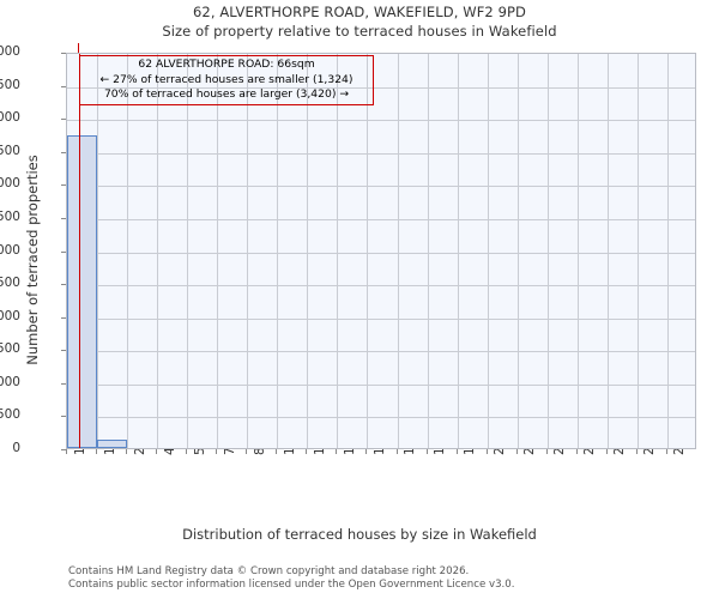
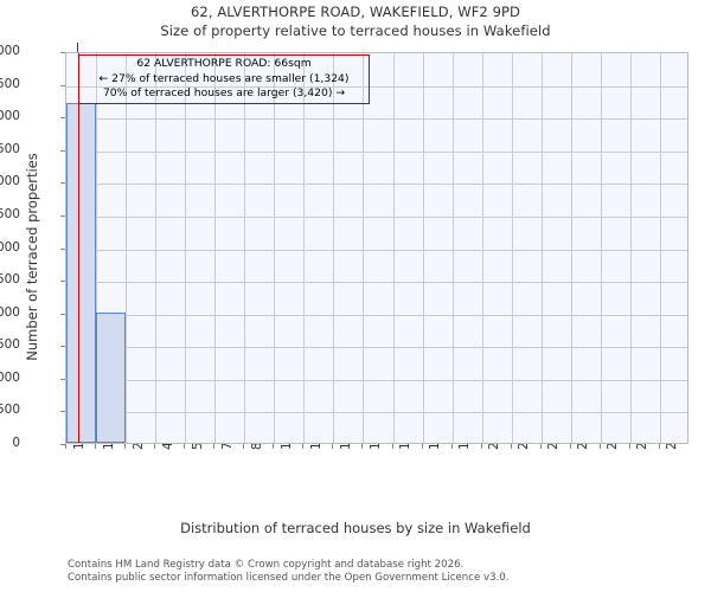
11sqm: 4700 -> 5200
155sqm: 100 -> 2000
